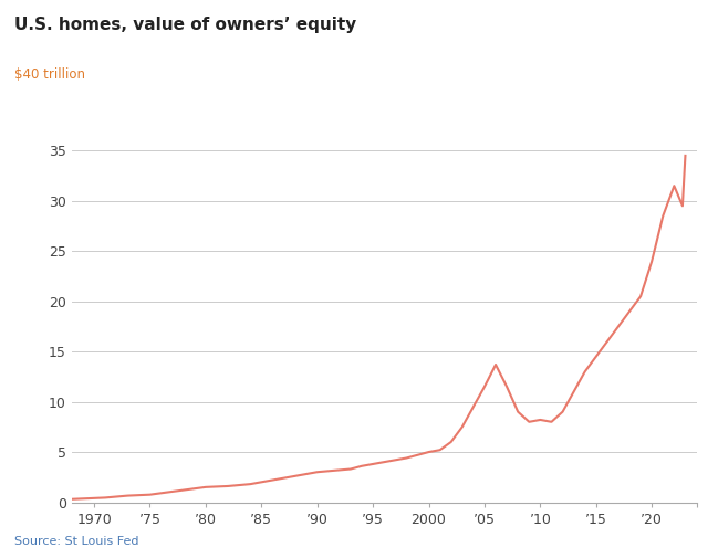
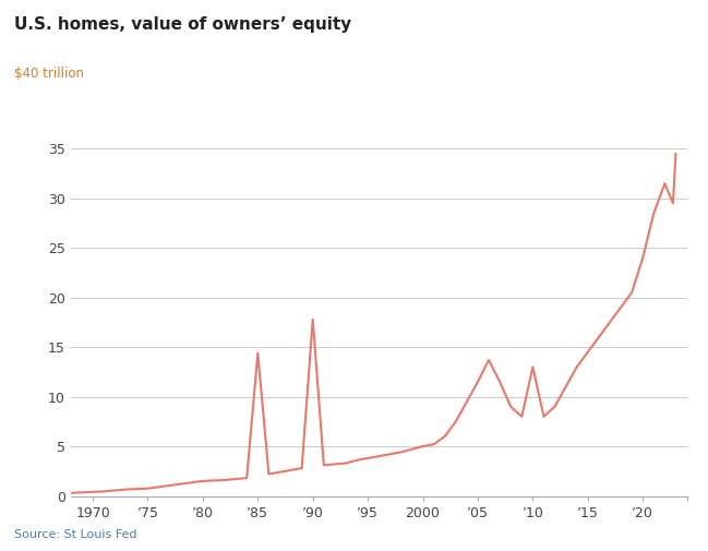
’85: 2.0 -> 14.4
’90: 3.0 -> 17.8
’10: 8.2 -> 13.0
